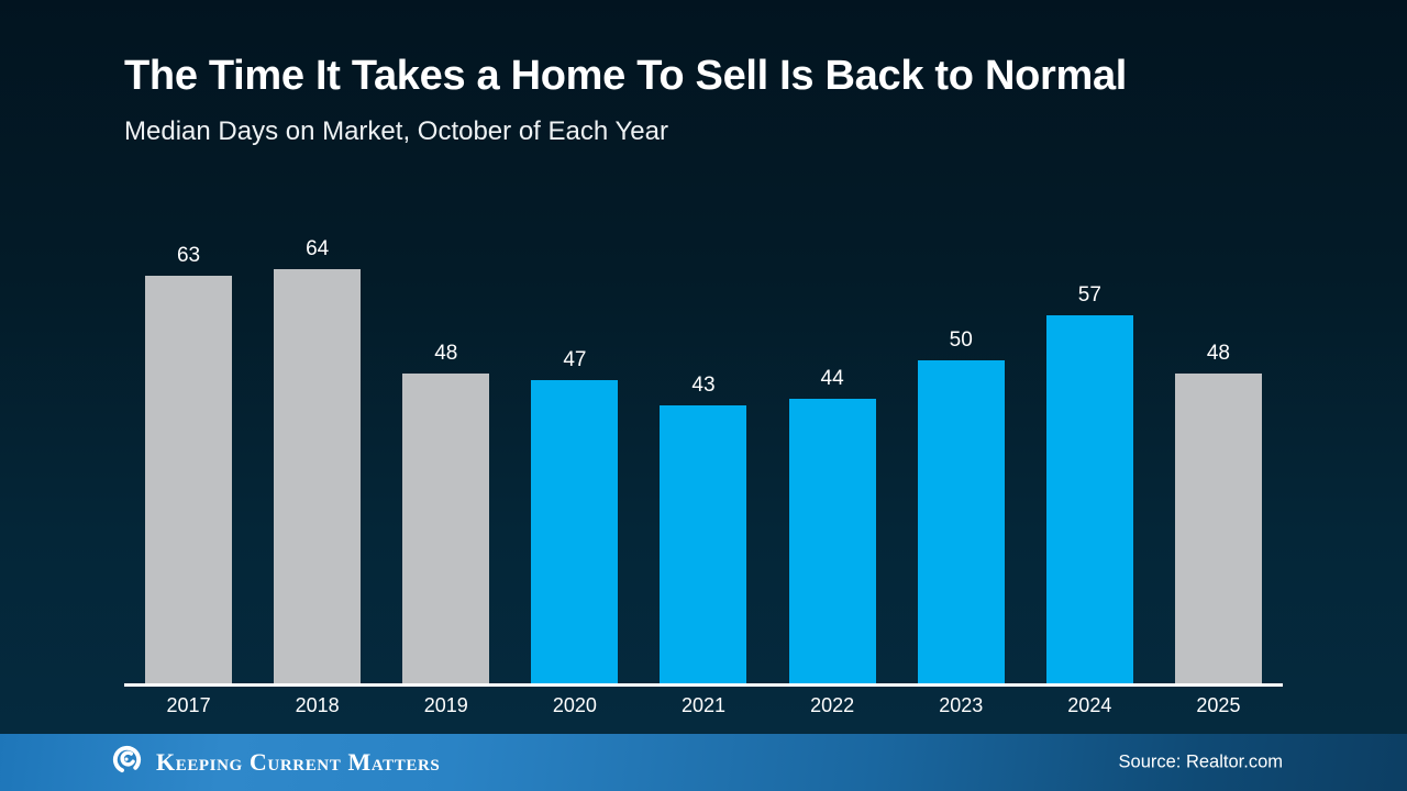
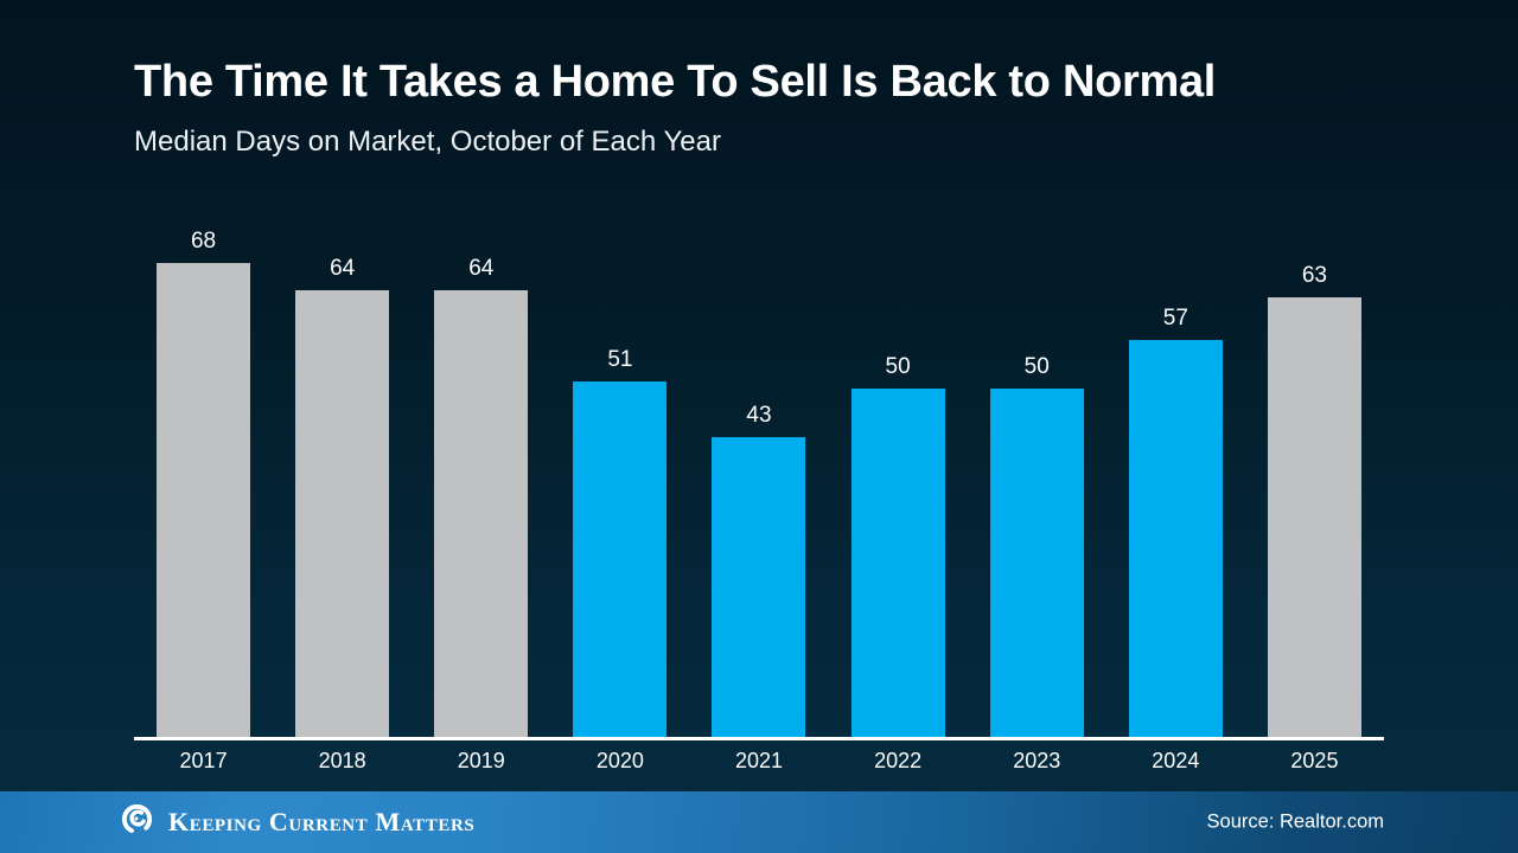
2017: 63 -> 68
2019: 48 -> 64
2020: 47 -> 51
2022: 44 -> 50
2025: 48 -> 63
